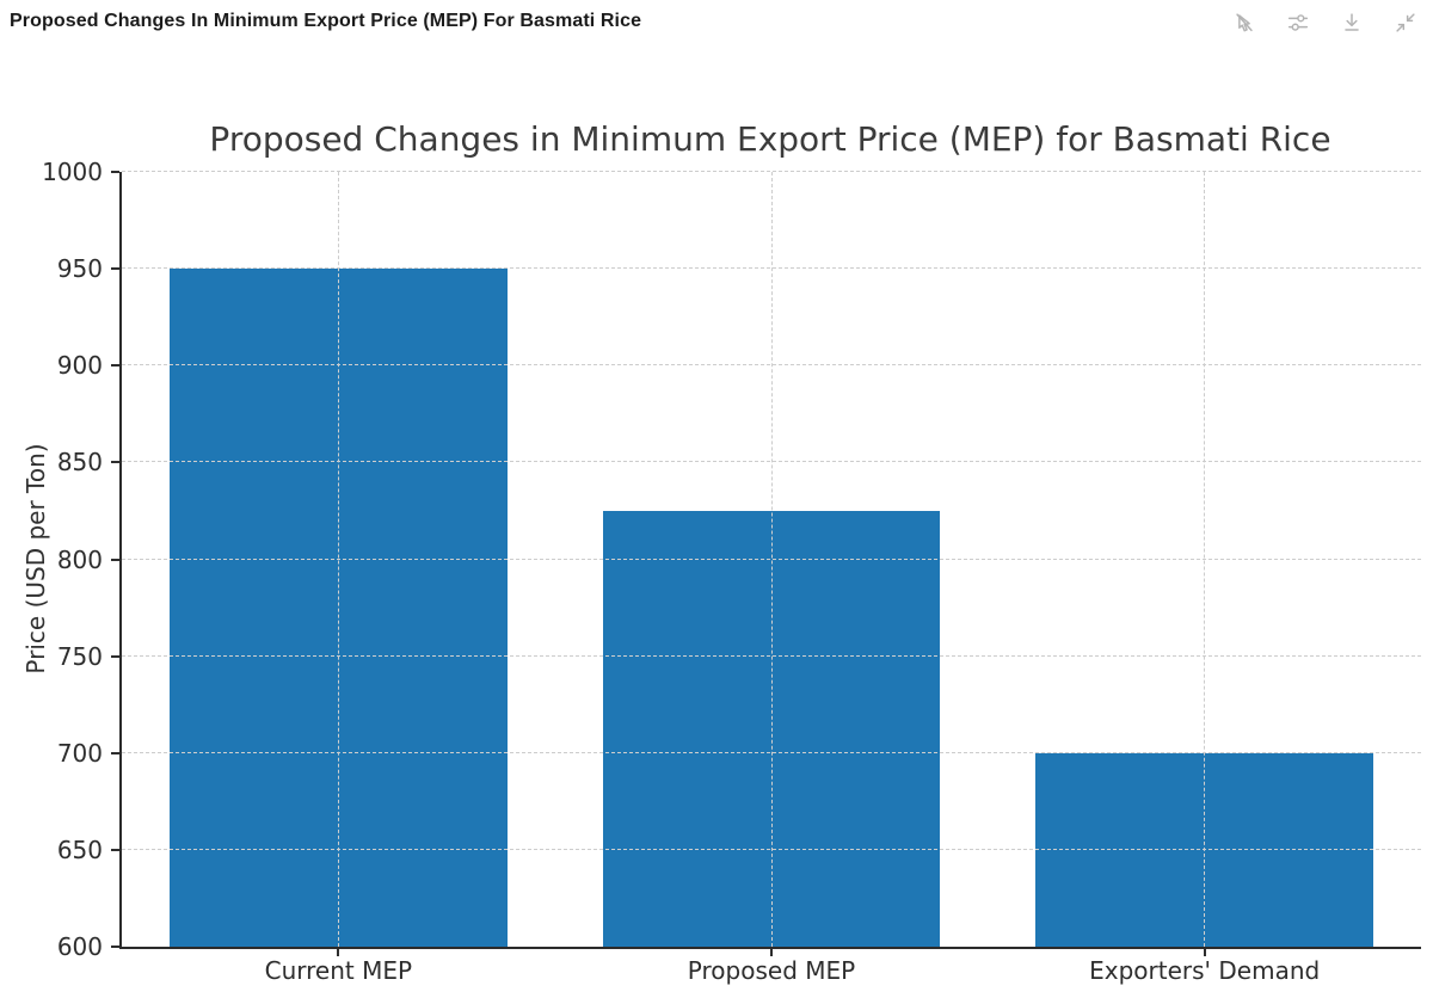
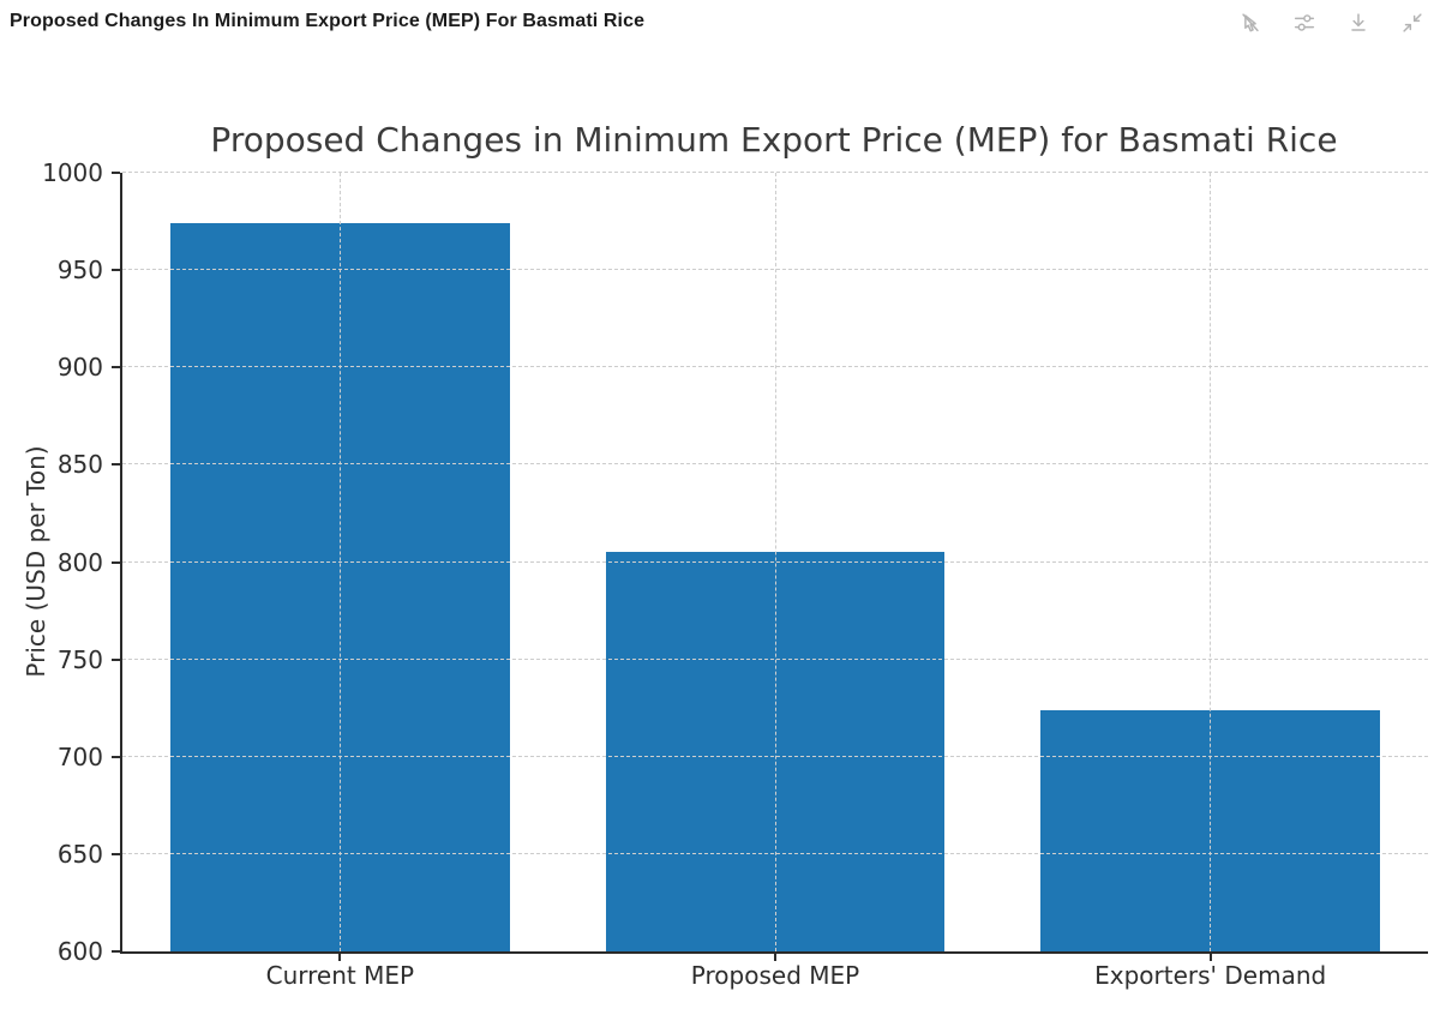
Current MEP: 950 -> 974
Proposed MEP: 825 -> 805
Exporters' Demand: 700 -> 724
